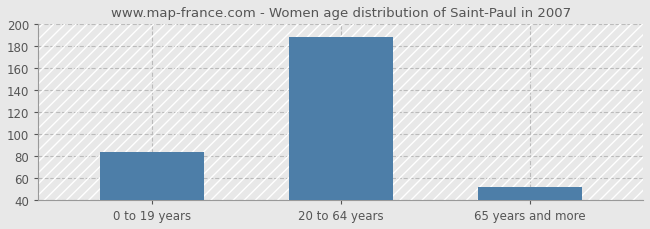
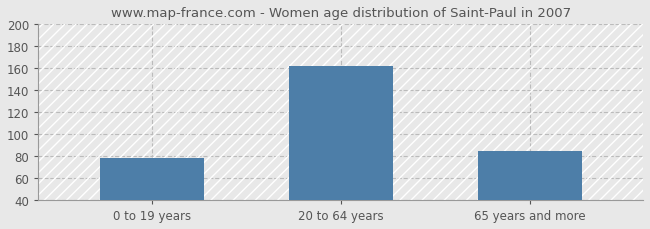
0 to 19 years: 84 -> 78
20 to 64 years: 188 -> 162
65 years and more: 52 -> 85
